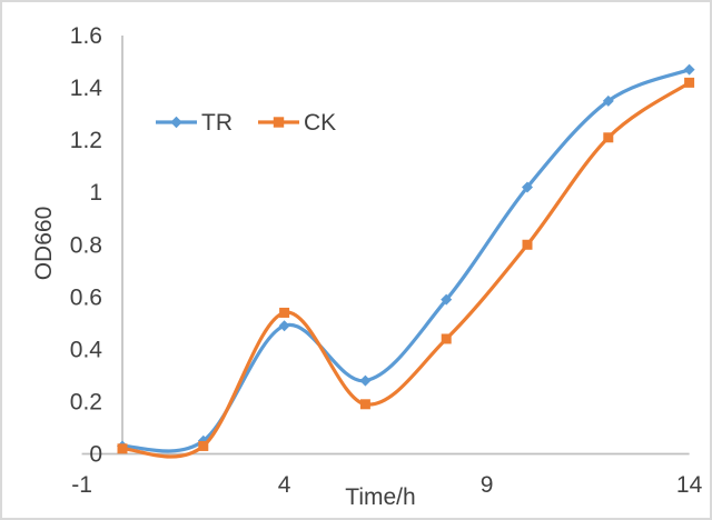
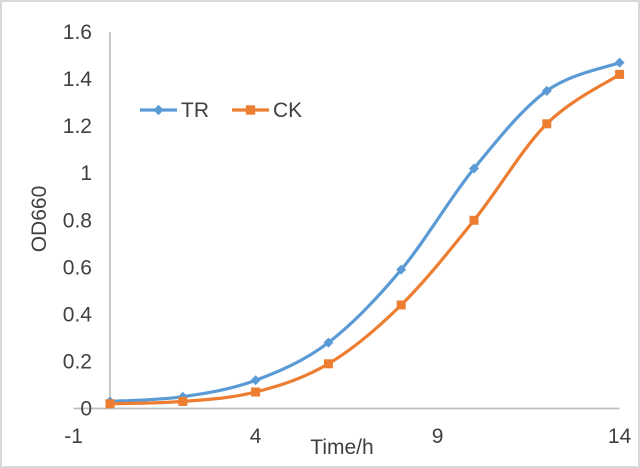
TR/4: 0.49 -> 0.12
CK/4: 0.54 -> 0.07
